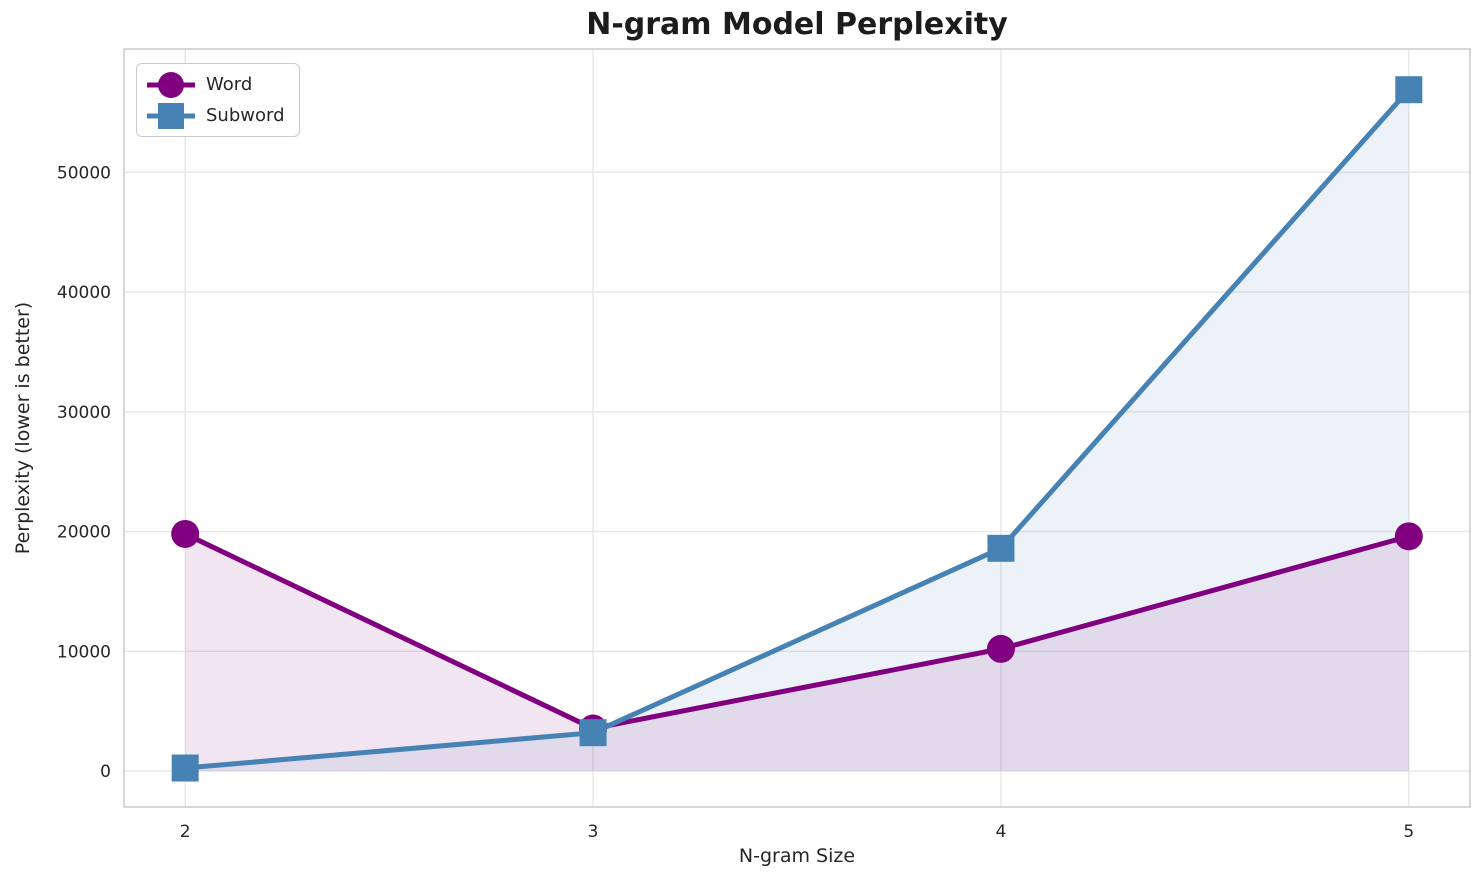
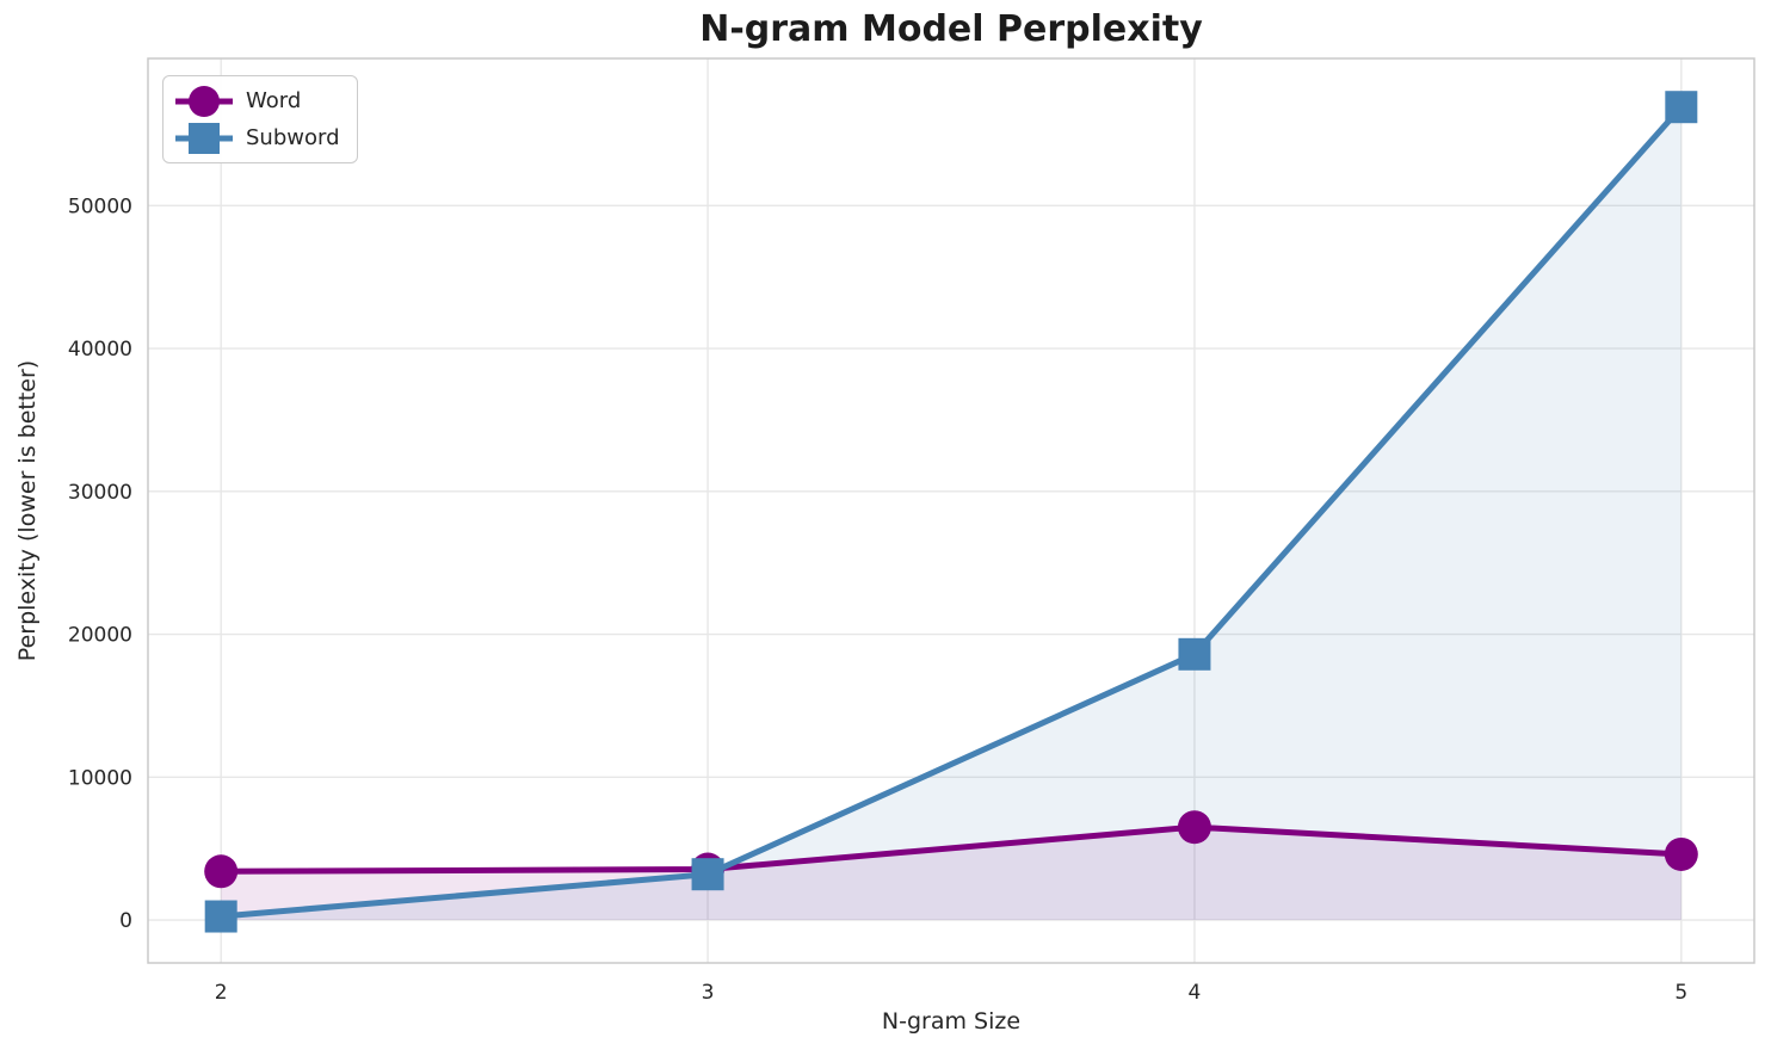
Word/2: 19800 -> 3400
Word/4: 10200 -> 6500
Word/5: 19600 -> 4600
